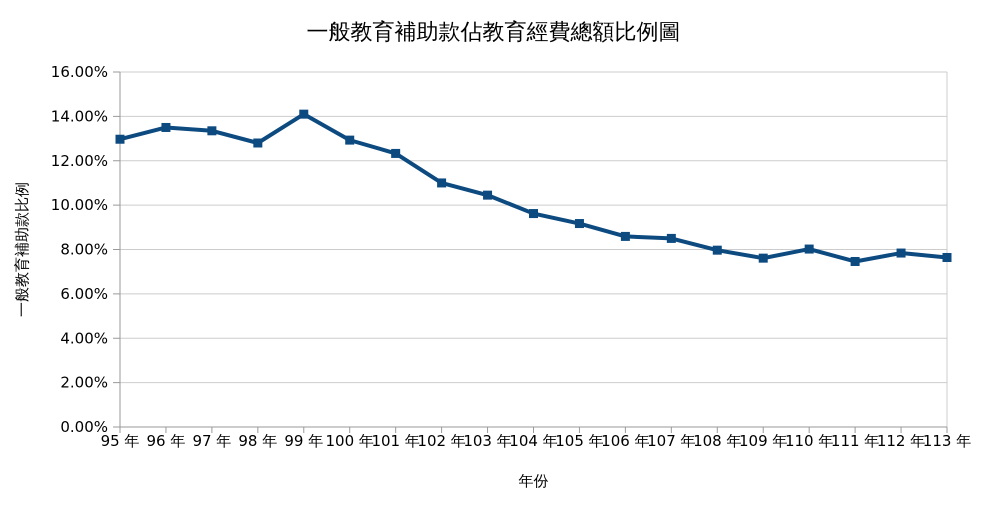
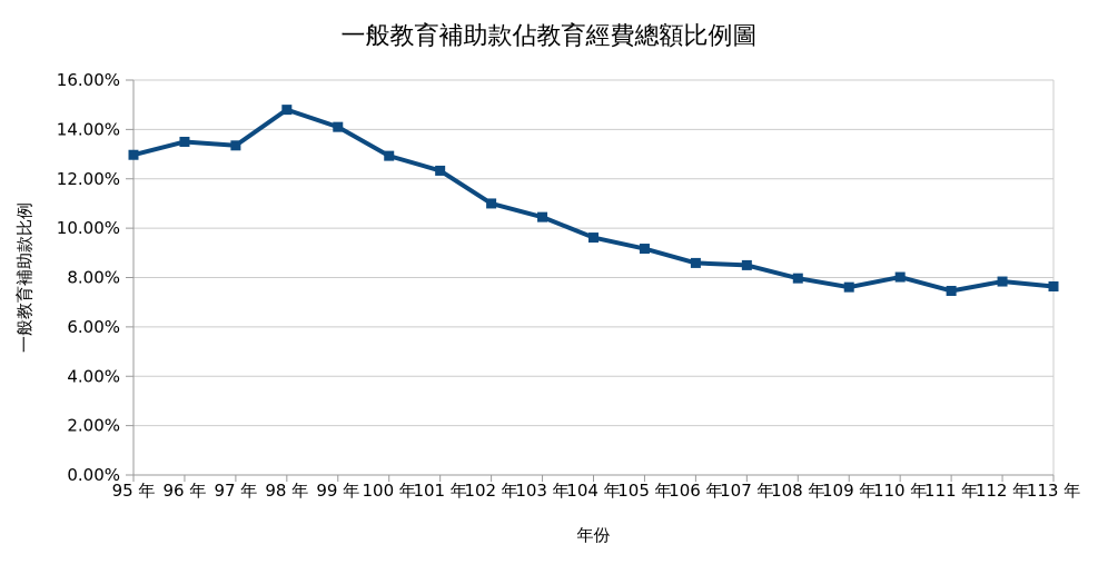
98 年: 12.8% -> 14.8%
